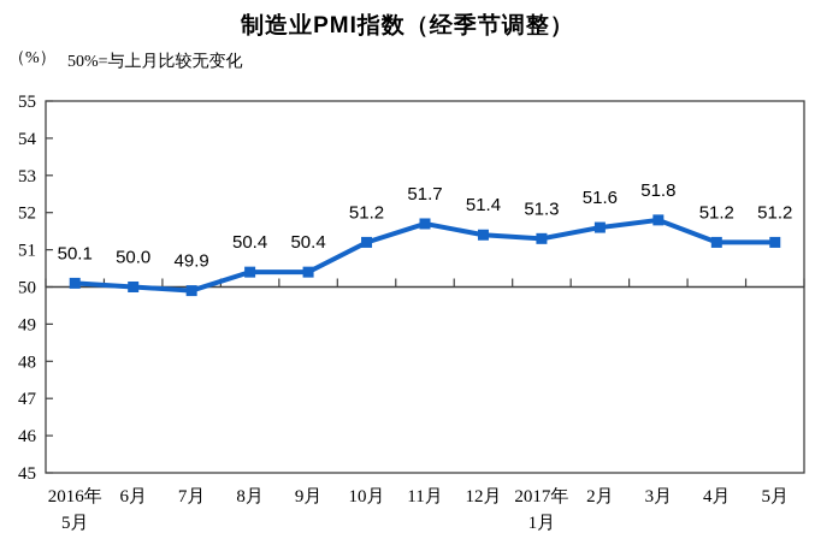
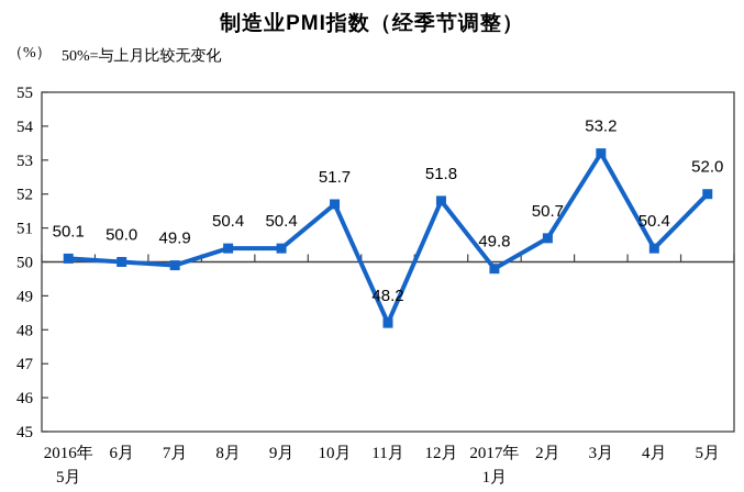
10月: 51.2 -> 51.7
11月: 51.7 -> 48.2
12月: 51.4 -> 51.8
2017年 1月: 51.3 -> 49.8
2月: 51.6 -> 50.7
3月: 51.8 -> 53.2
4月: 51.2 -> 50.4
5月: 51.2 -> 52.0
